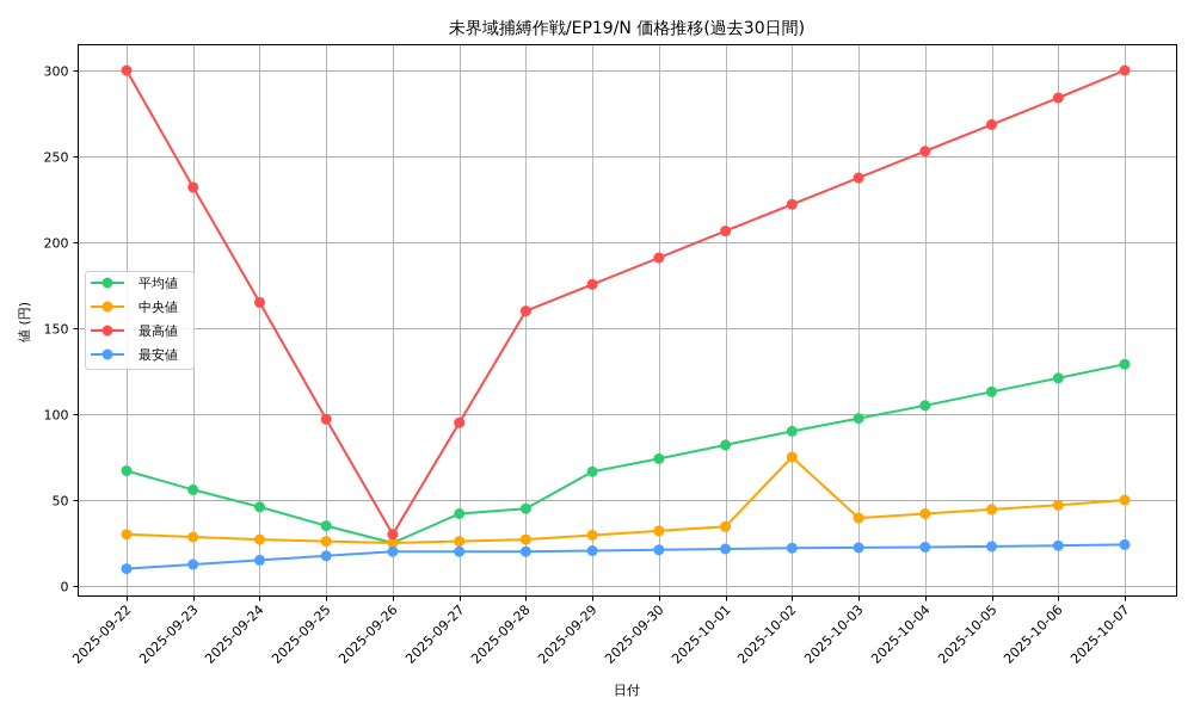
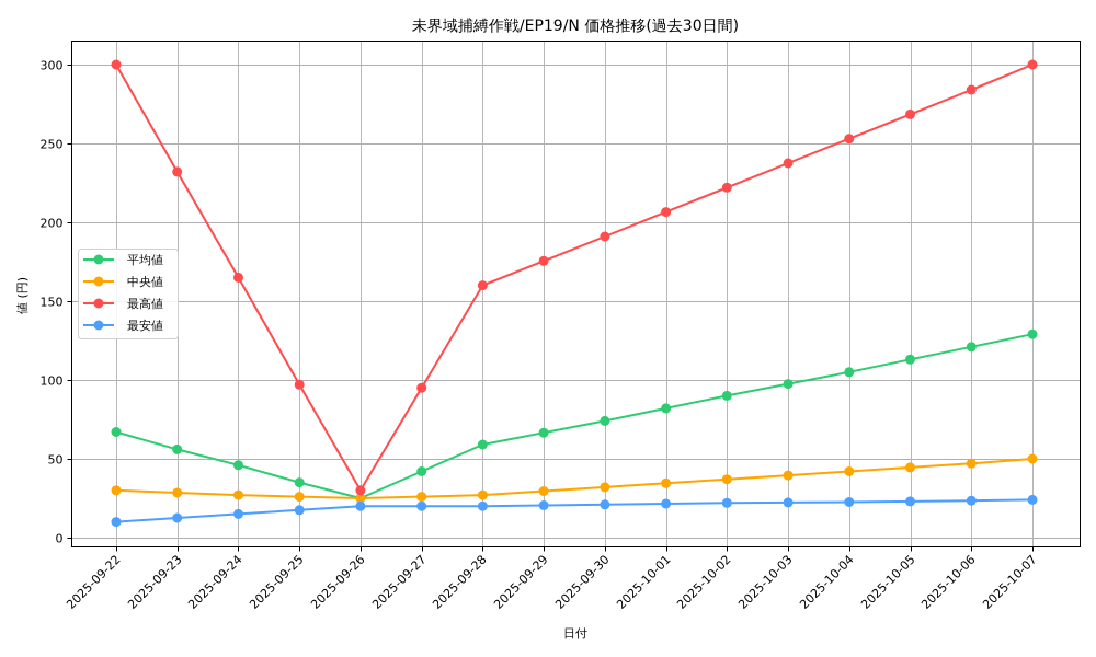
平均値/2025-09-28: 45 -> 59
中央値/2025-10-02: 75 -> 37
